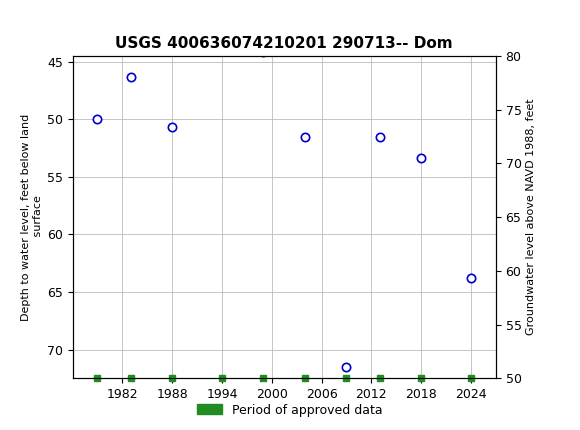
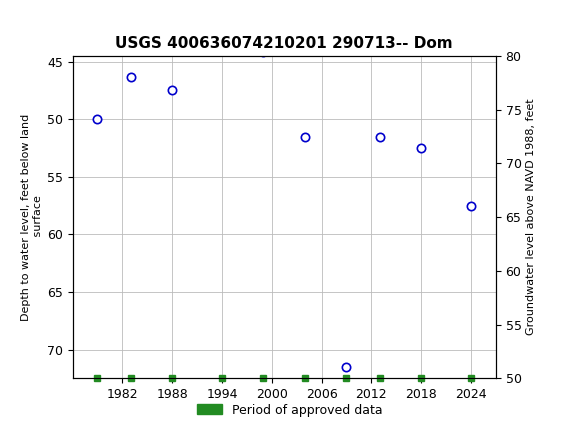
1988: 50.7 -> 47.5
2018: 53.4 -> 52.5
2024: 63.8 -> 57.5
